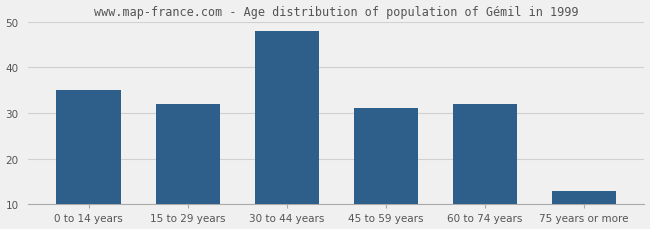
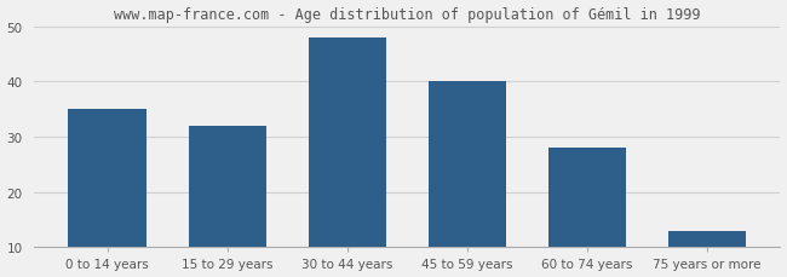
45 to 59 years: 31 -> 40
60 to 74 years: 32 -> 28
